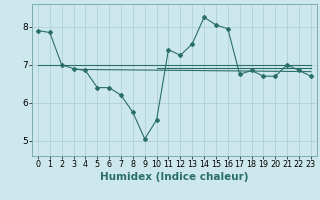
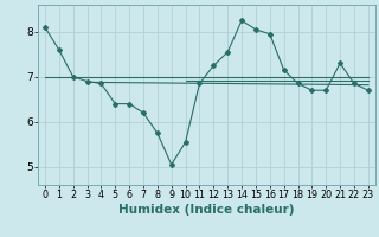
0: 7.90 -> 8.10
1: 7.85 -> 7.60
11: 7.40 -> 6.85
17: 6.75 -> 7.15
21: 7.00 -> 7.30
